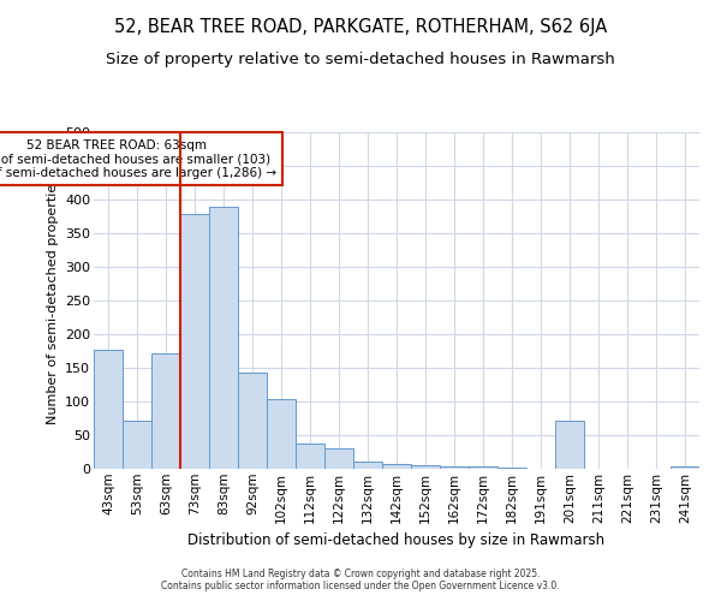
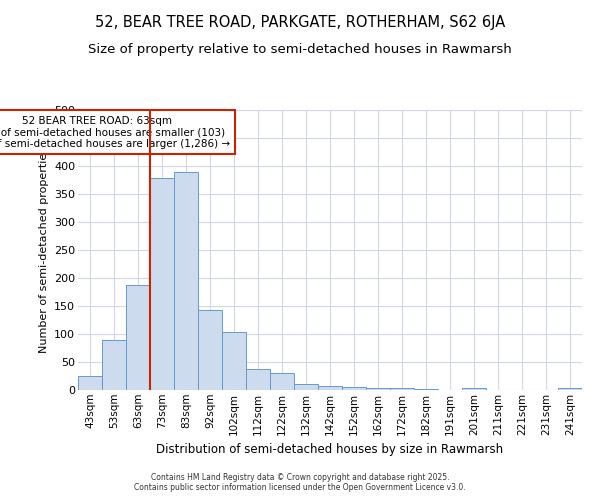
43sqm: 176 -> 25
53sqm: 72 -> 90
63sqm: 172 -> 188
201sqm: 72 -> 4
